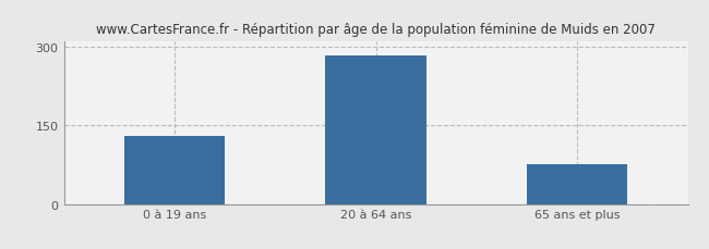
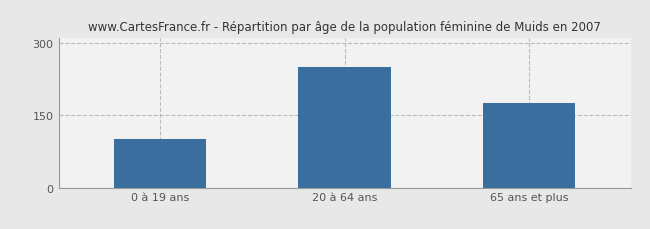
0 à 19 ans: 130 -> 100
20 à 64 ans: 283 -> 250
65 ans et plus: 75 -> 175
